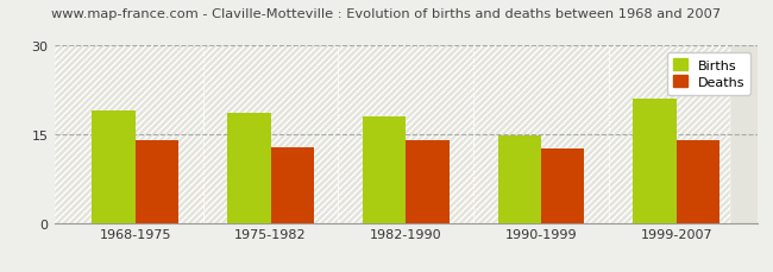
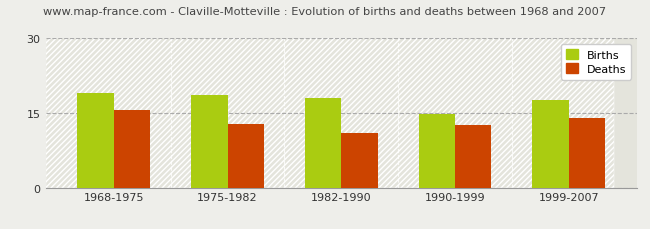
Deaths/1968-1975: 14.0 -> 15.5
Deaths/1982-1990: 14.0 -> 11.0
Births/1999-2007: 21.0 -> 17.6
